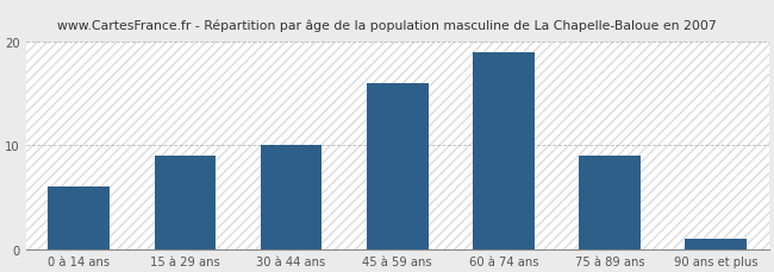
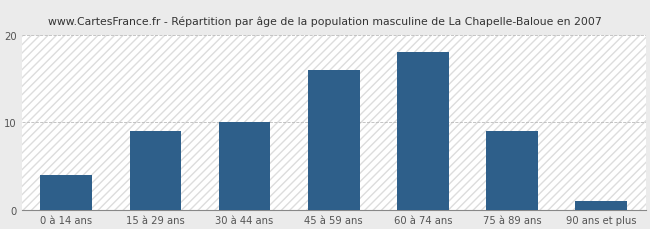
0 à 14 ans: 6 -> 4
60 à 74 ans: 19 -> 18
